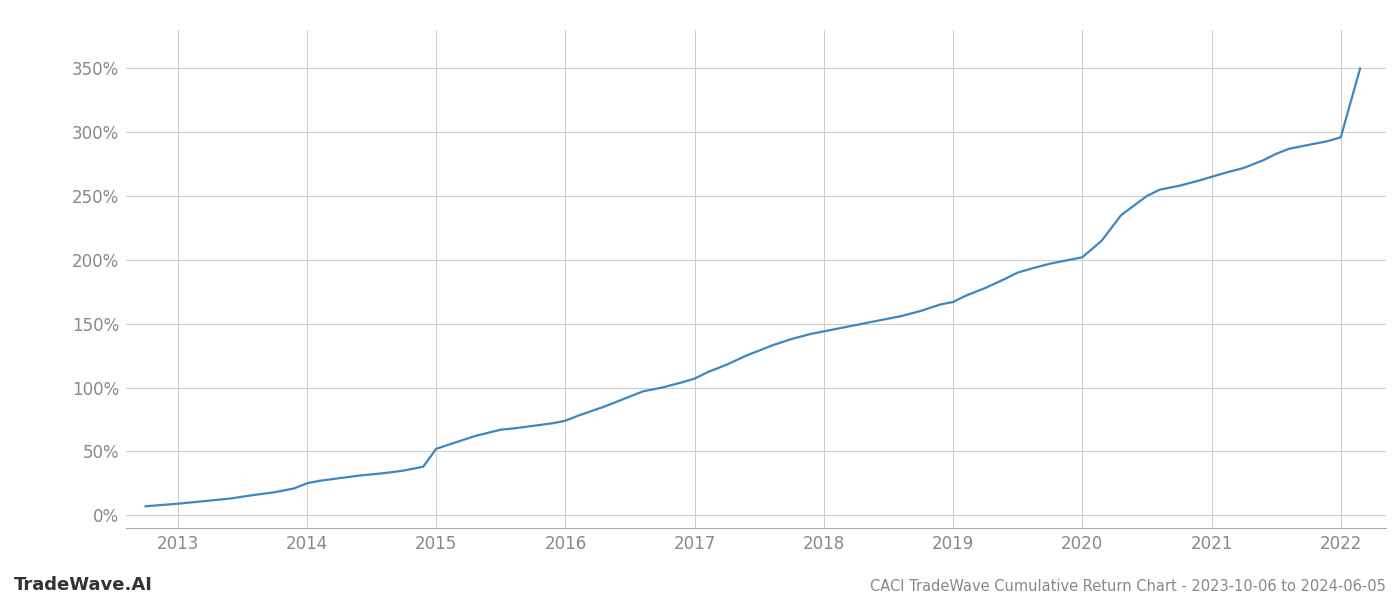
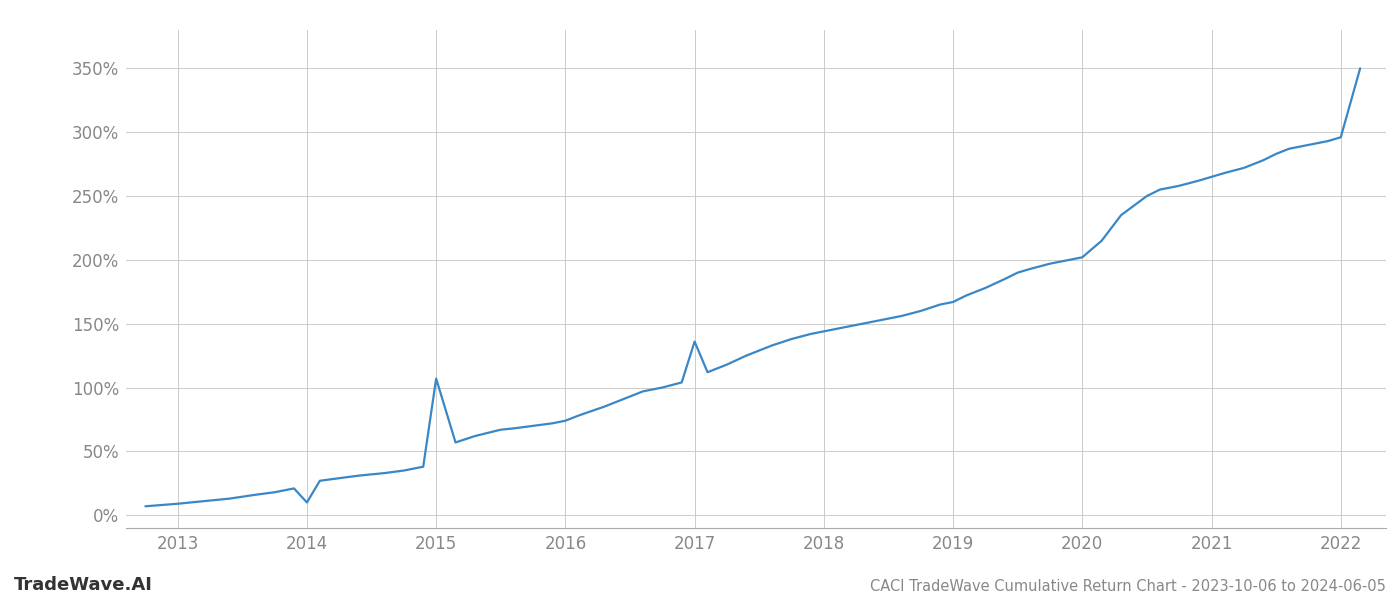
2014: 25% -> 10%
2015: 52% -> 107%
2017: 107% -> 136%
